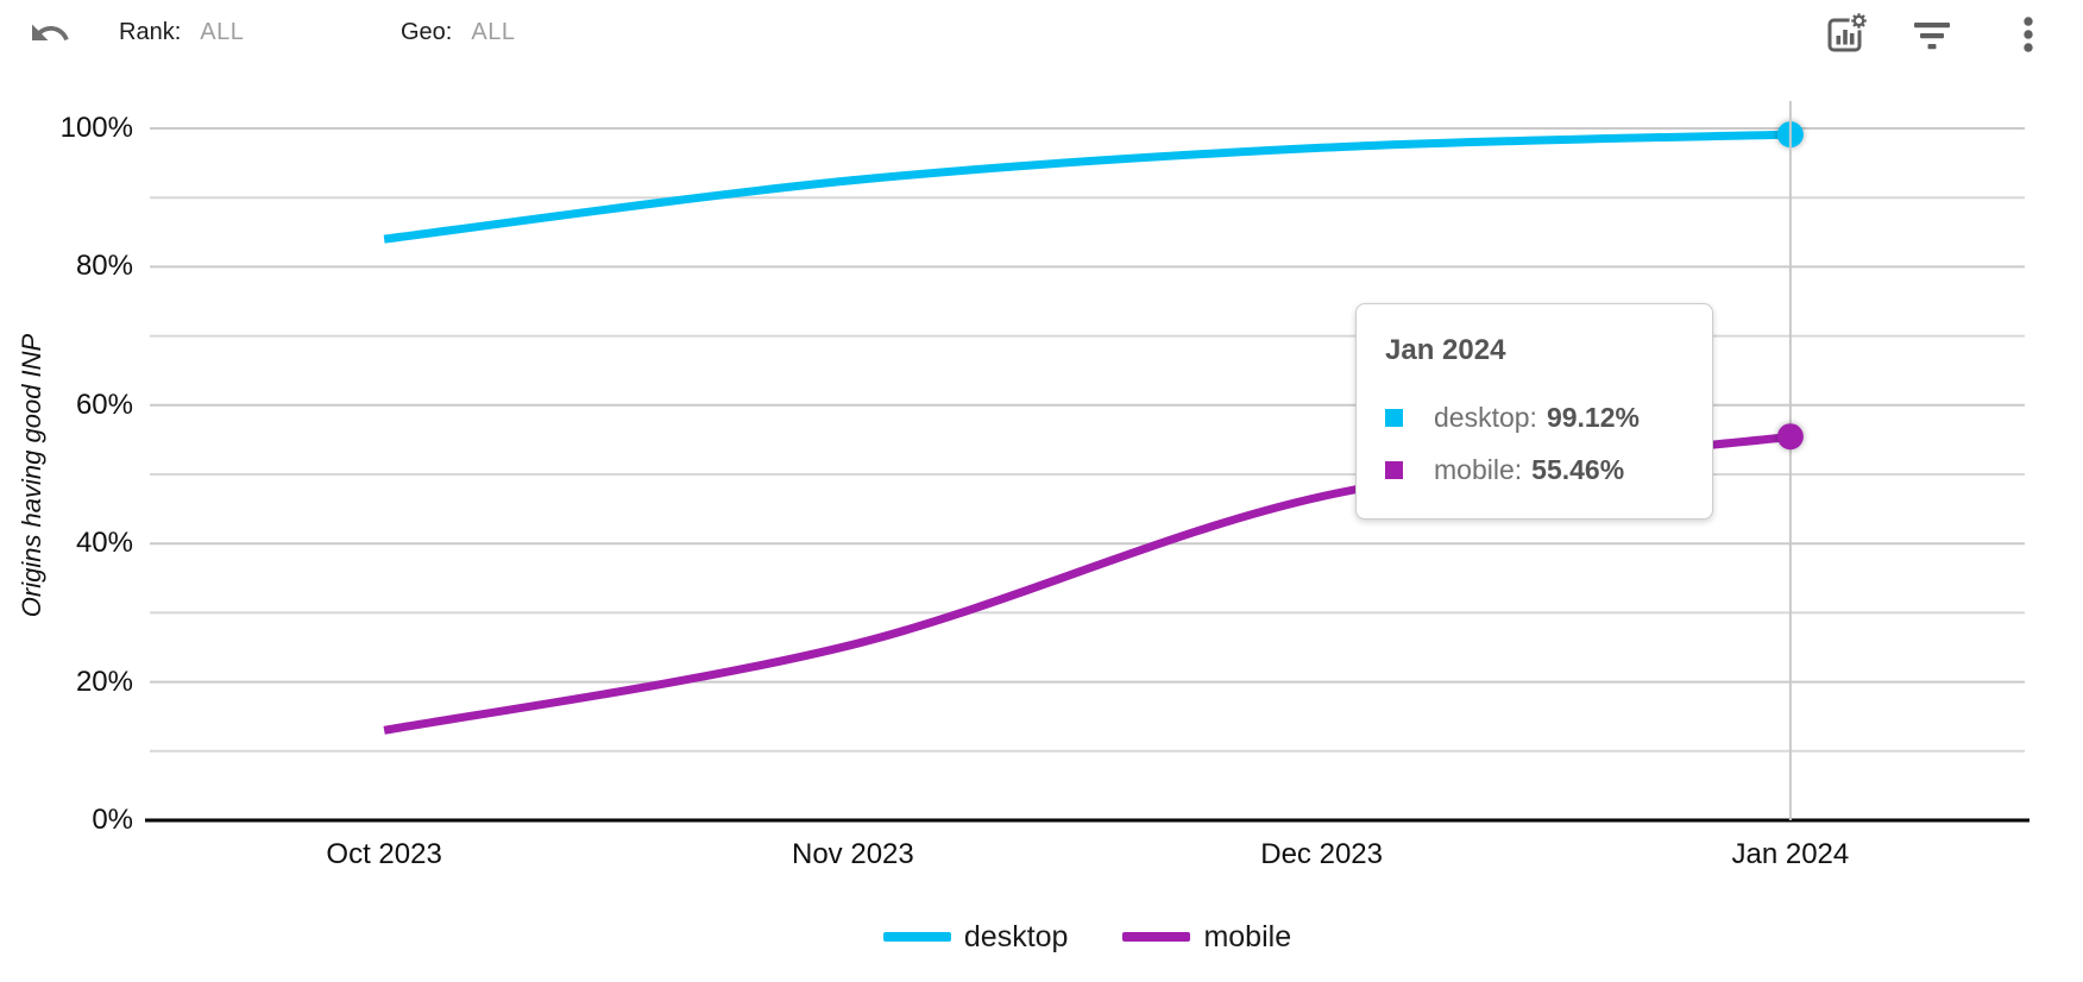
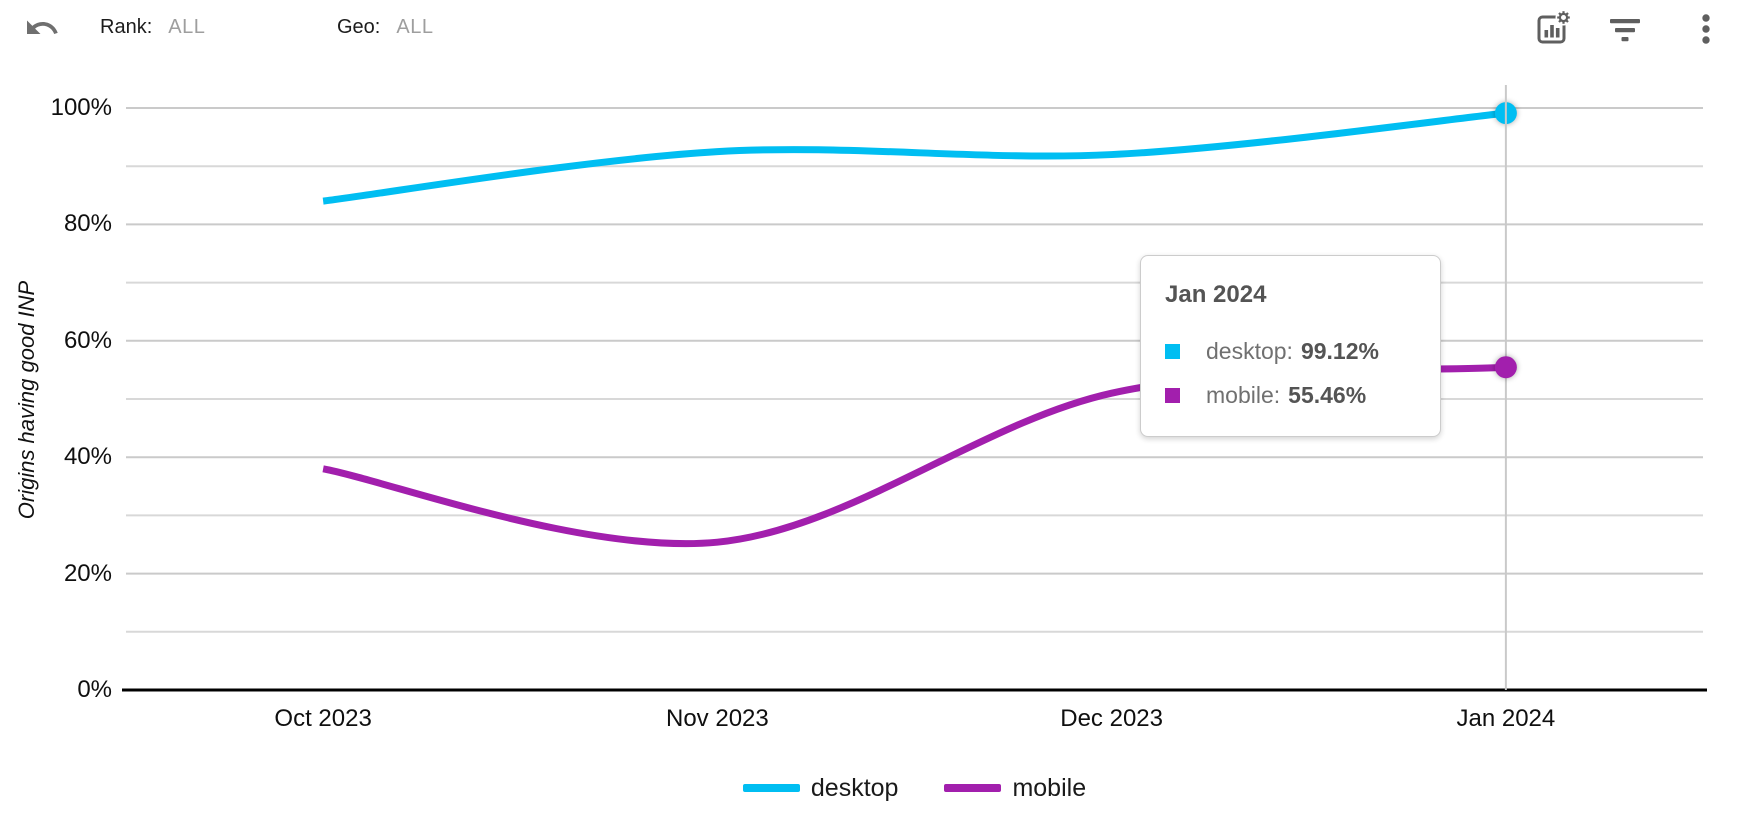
mobile/Oct 2023: 13% -> 38%
desktop/Dec 2023: 97% -> 92%
mobile/Dec 2023: 47% -> 51%
